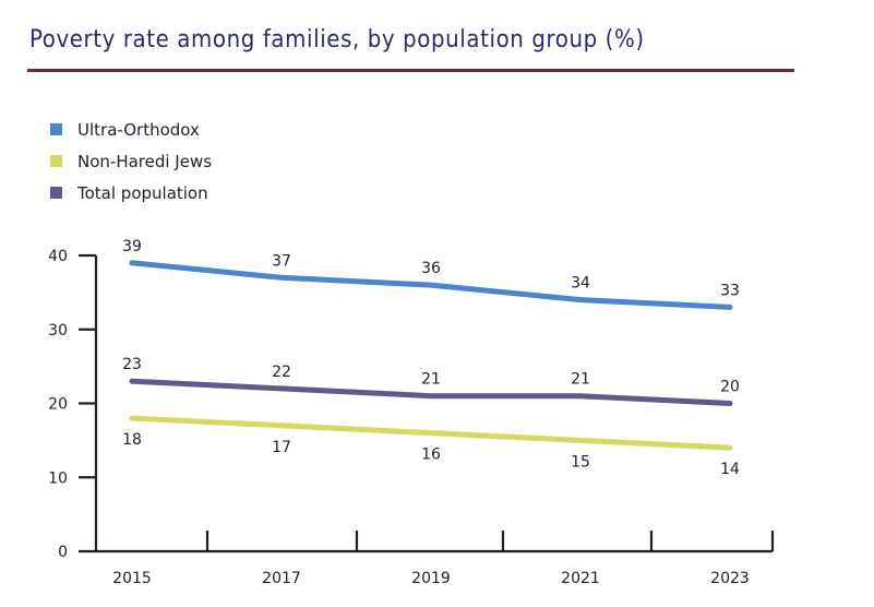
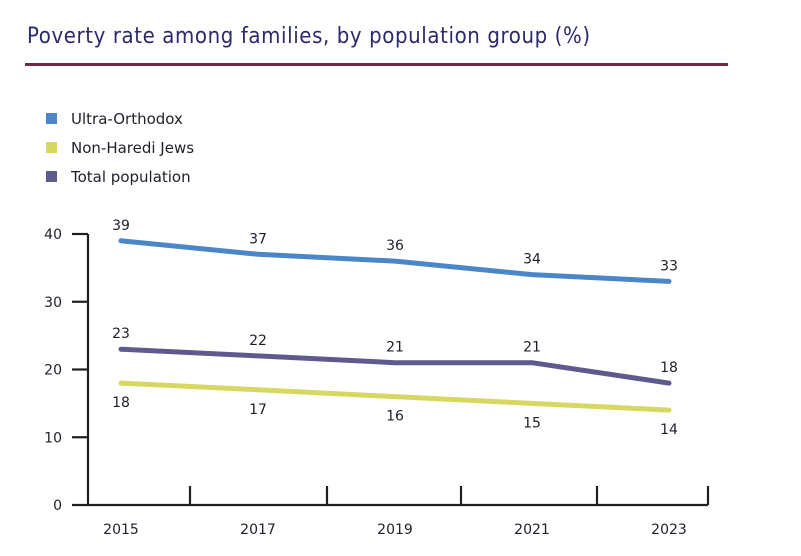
Total population/2023: 20 -> 18
